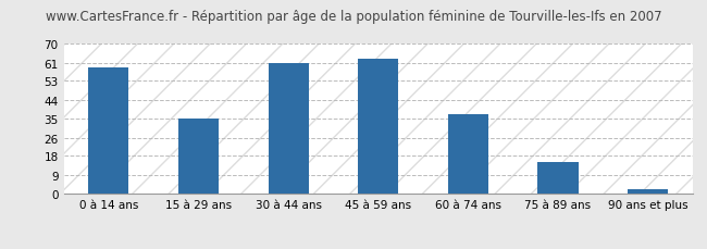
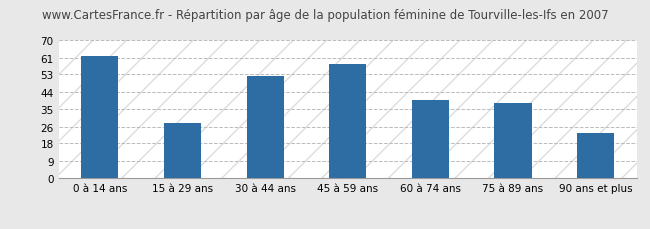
0 à 14 ans: 59 -> 62
15 à 29 ans: 35 -> 28
30 à 44 ans: 61 -> 52
45 à 59 ans: 63 -> 58
60 à 74 ans: 37 -> 40
75 à 89 ans: 15 -> 38
90 ans et plus: 2 -> 23
